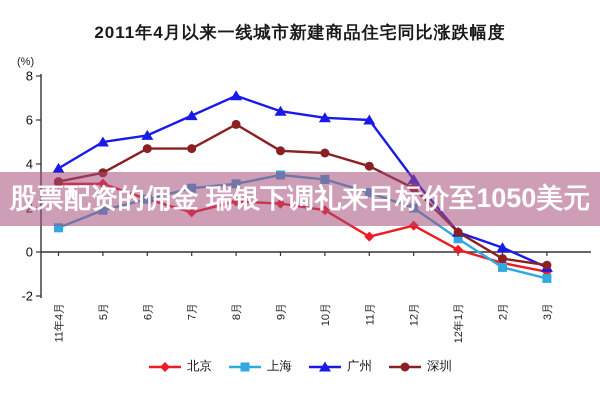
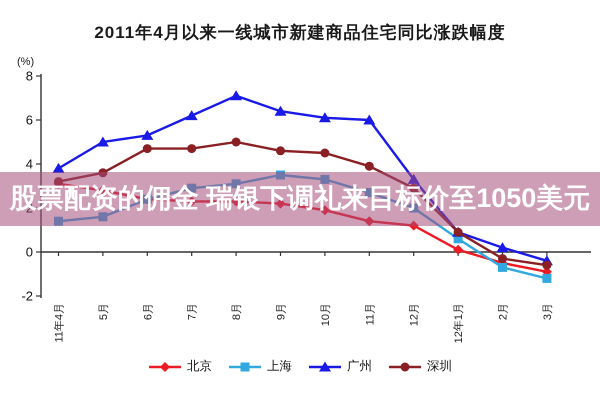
上海/11年4月: 1.1 -> 1.4
北京/5月: 3.1 -> 2.8
上海/5月: 1.9 -> 1.6
北京/7月: 1.8 -> 2.3
深圳/8月: 5.8 -> 5.0
北京/11月: 0.7 -> 1.4
广州/3月: -0.7 -> -0.4
